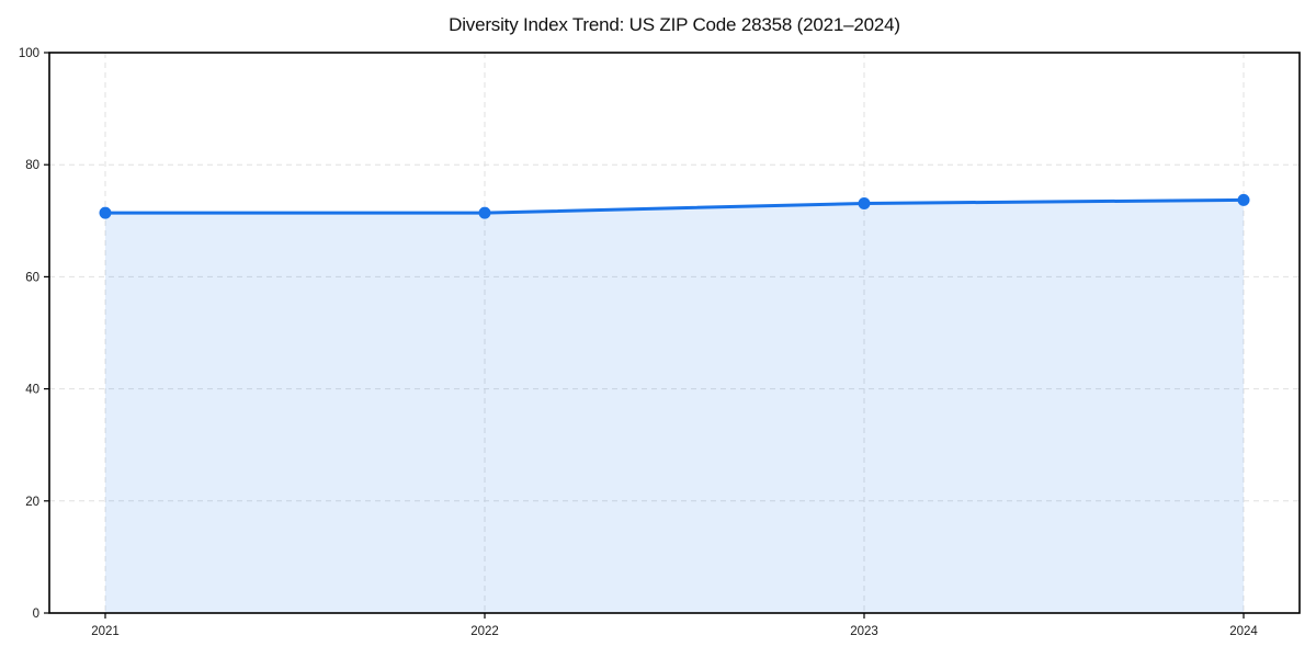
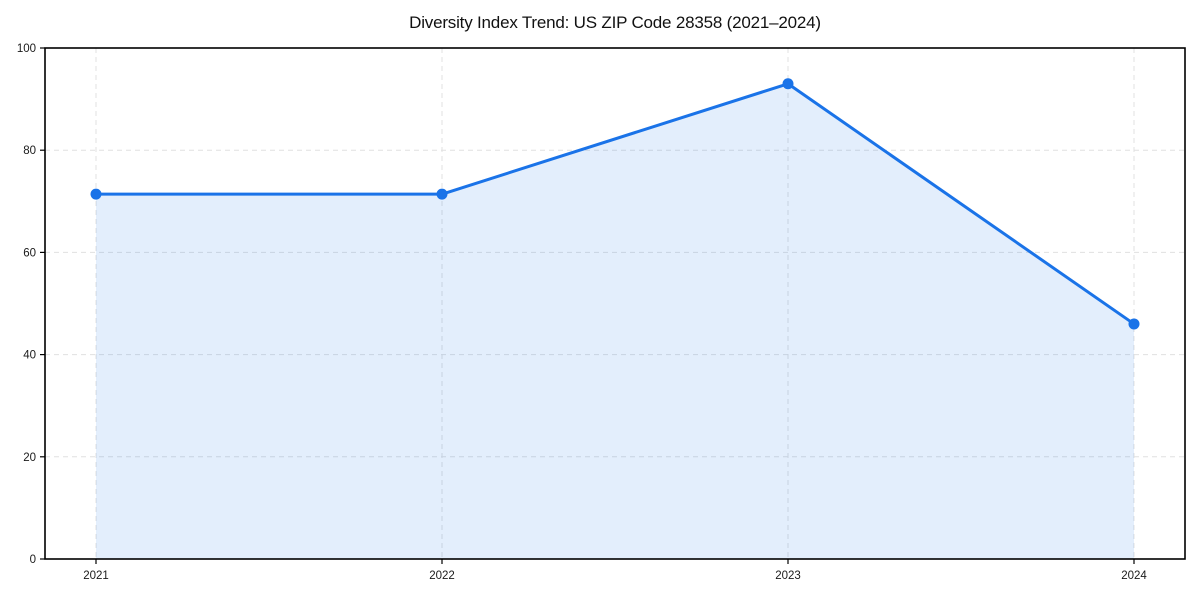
2023: 73 -> 93
2024: 74 -> 46
